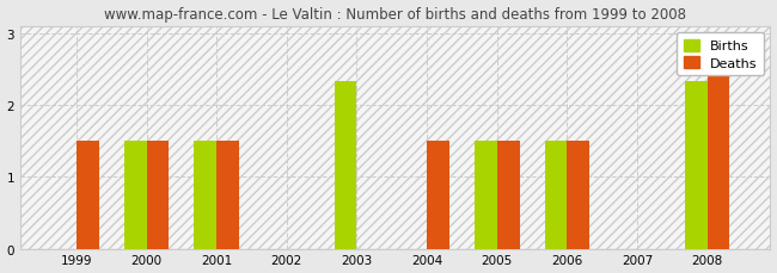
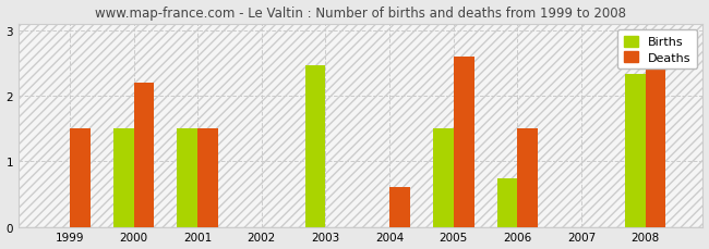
Deaths/2000: 1.5 -> 2.2
Births/2003: 2.33 -> 2.46
Deaths/2004: 1.5 -> 0.6
Deaths/2005: 1.5 -> 2.6
Births/2006: 1.50 -> 0.74
